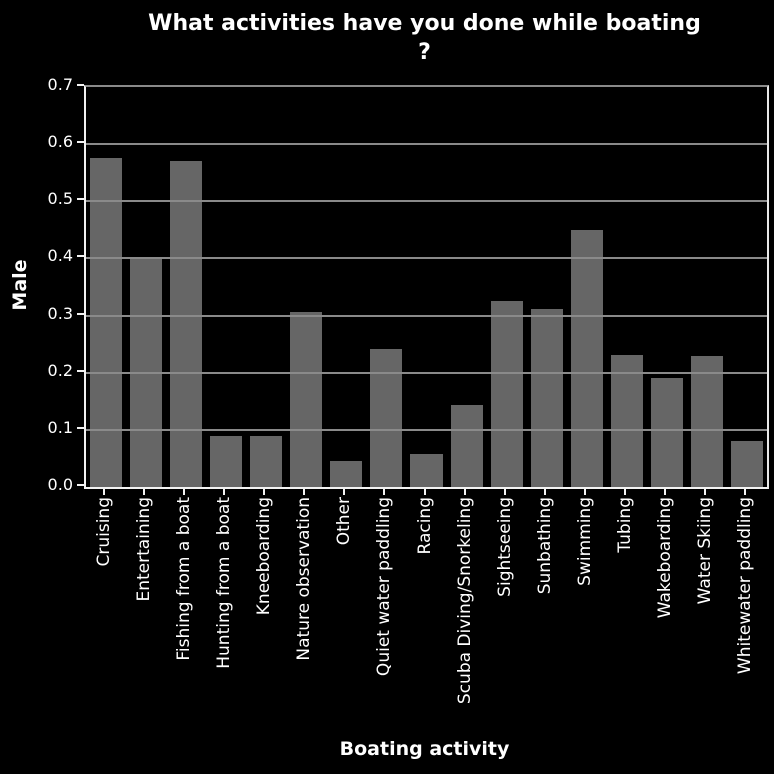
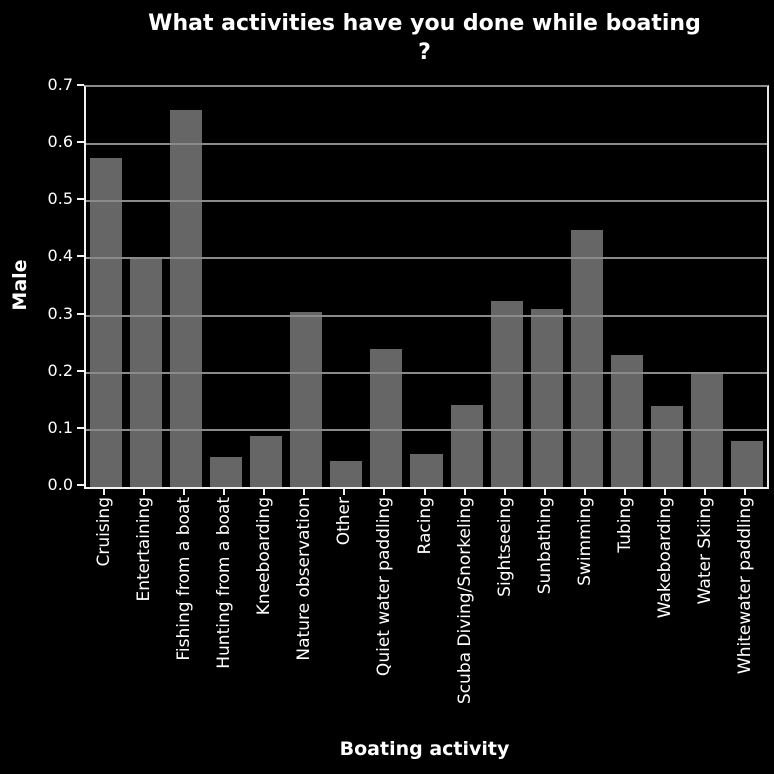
Fishing from a boat: 0.57 -> 0.66
Hunting from a boat: 0.09 -> 0.05
Wakeboarding: 0.19 -> 0.14
Water Skiing: 0.23 -> 0.20
